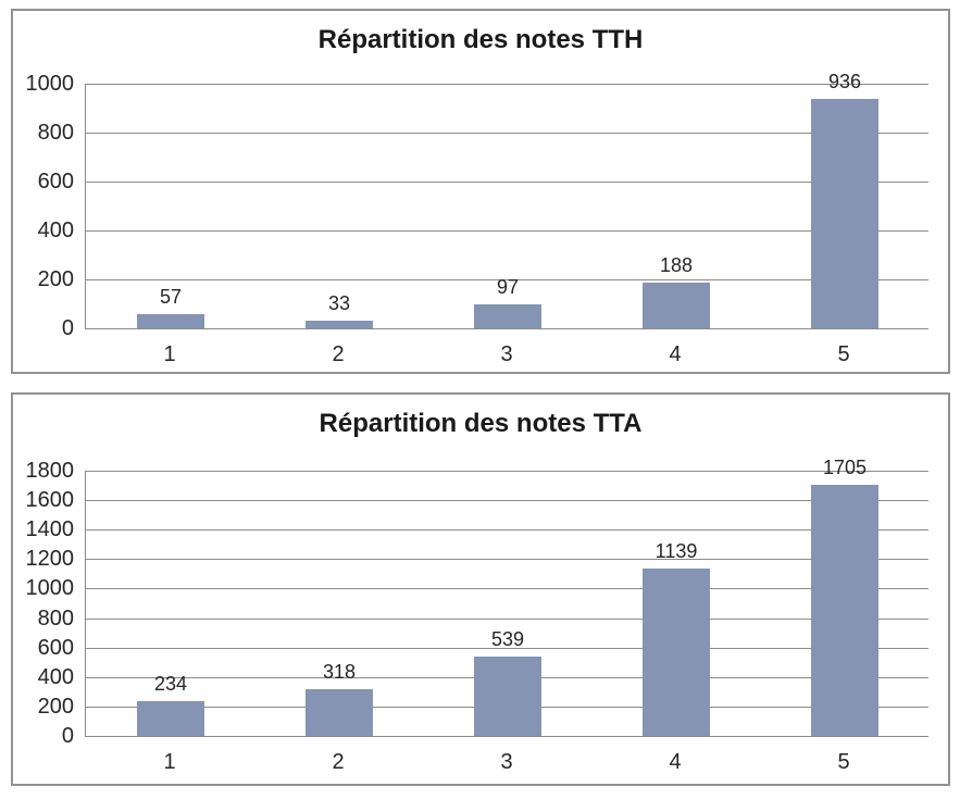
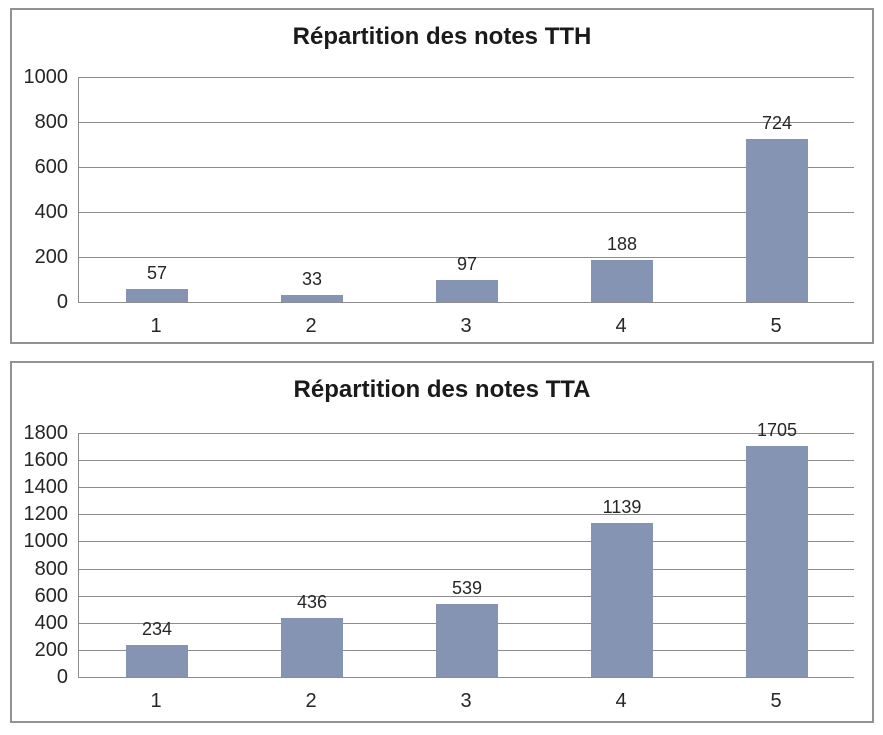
Répartition des notes TTH/5: 936 -> 724
Répartition des notes TTA/2: 318 -> 436
